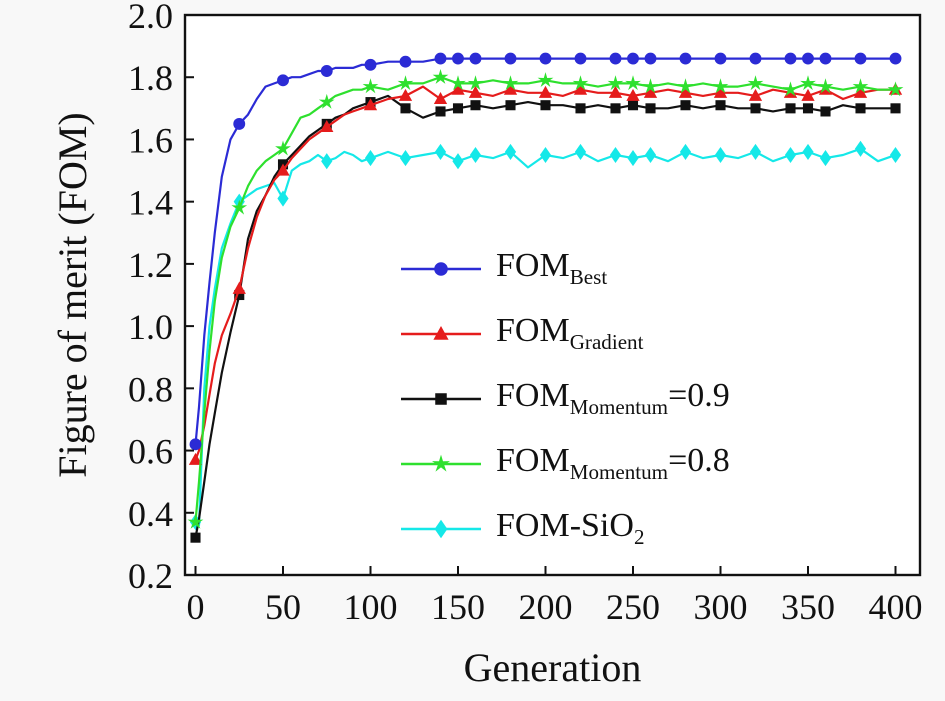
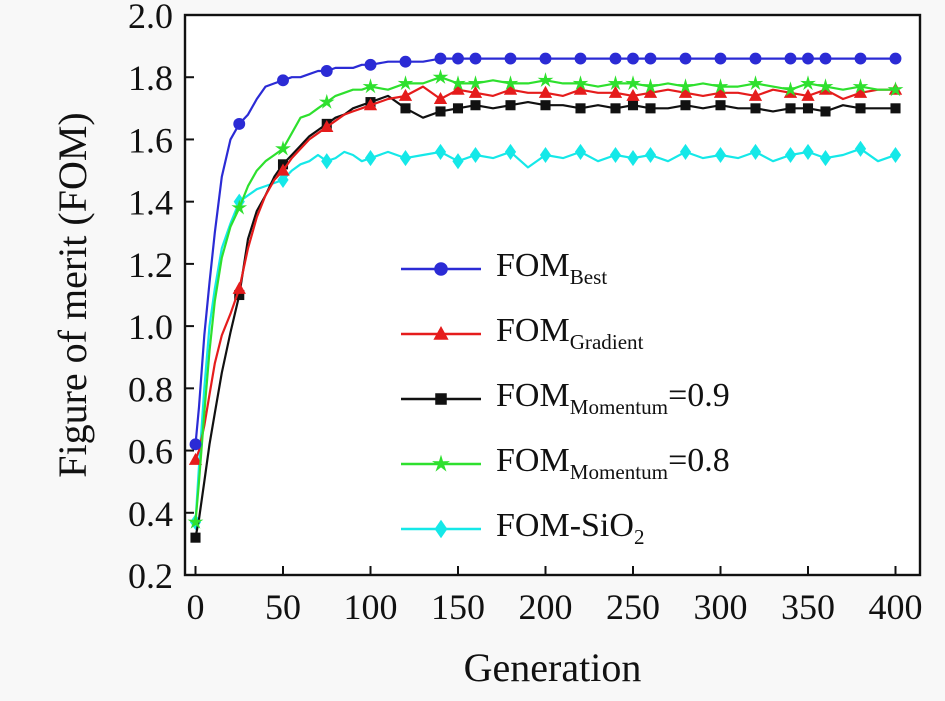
FOM-SiO2/2: 0.36 -> 0.55
FOM-SiO2/50: 1.41 -> 1.47
